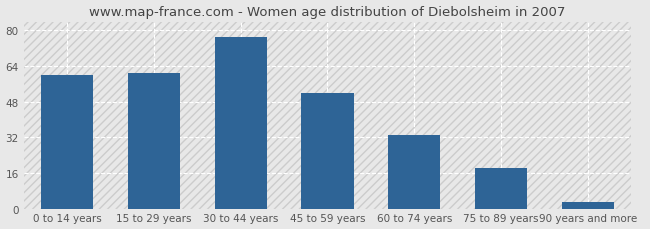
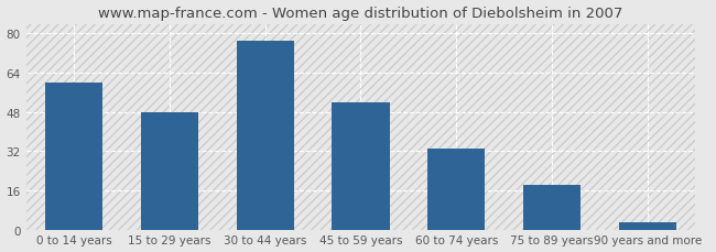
15 to 29 years: 61 -> 48
